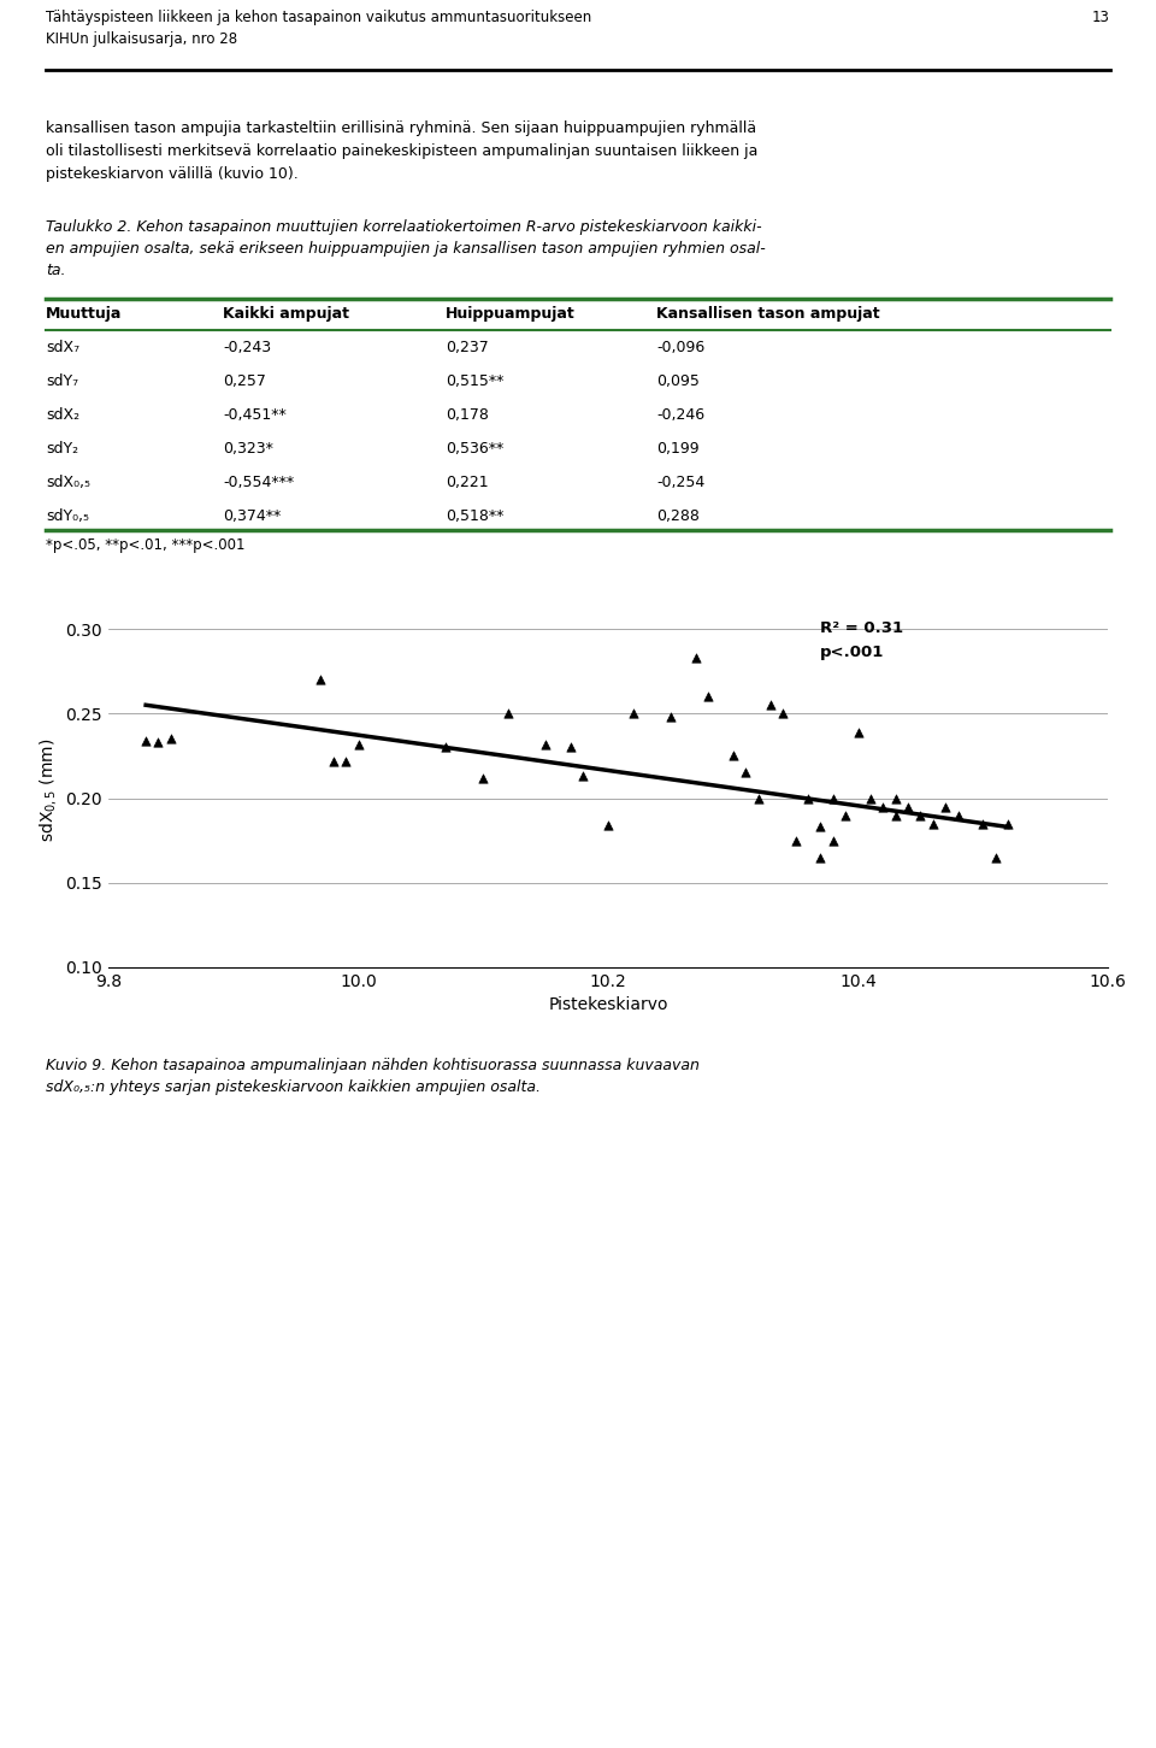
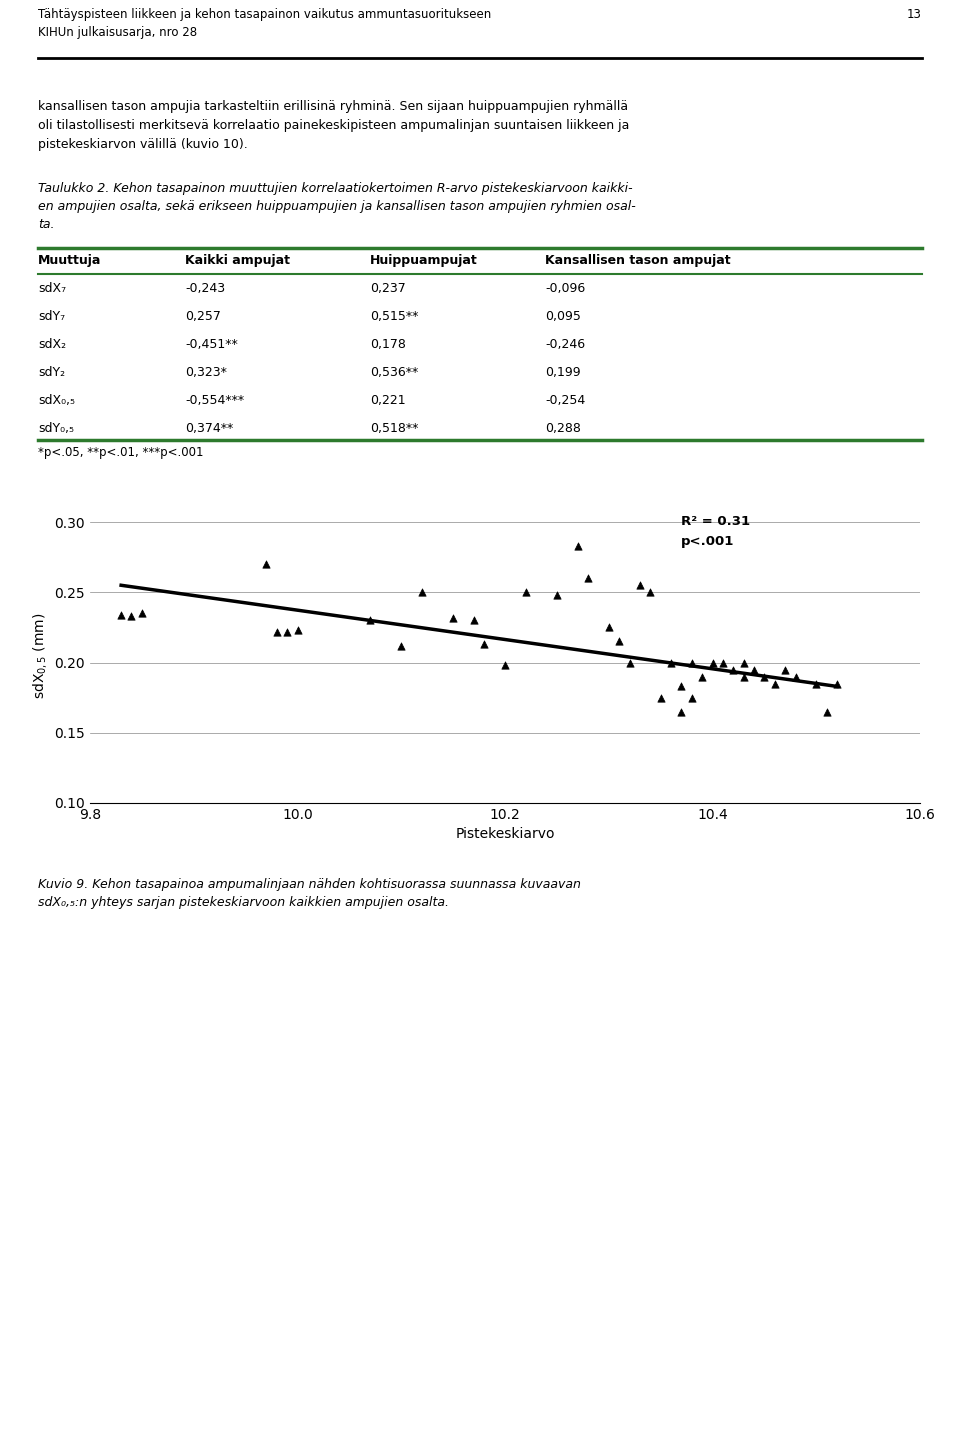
10.0: 0.232 -> 0.223
10.2: 0.184 -> 0.198
10.4: 0.239 -> 0.200
